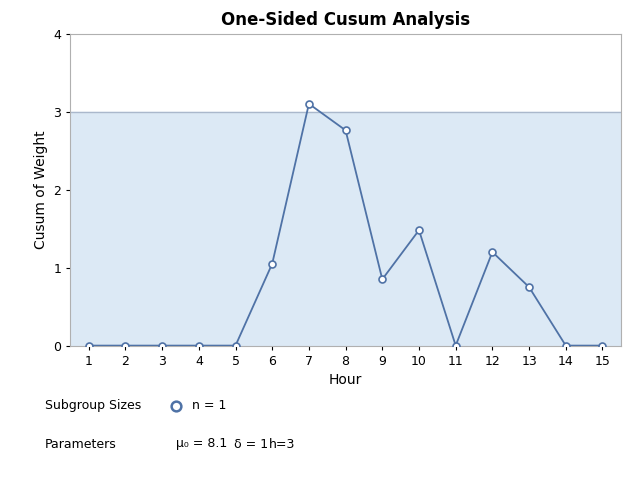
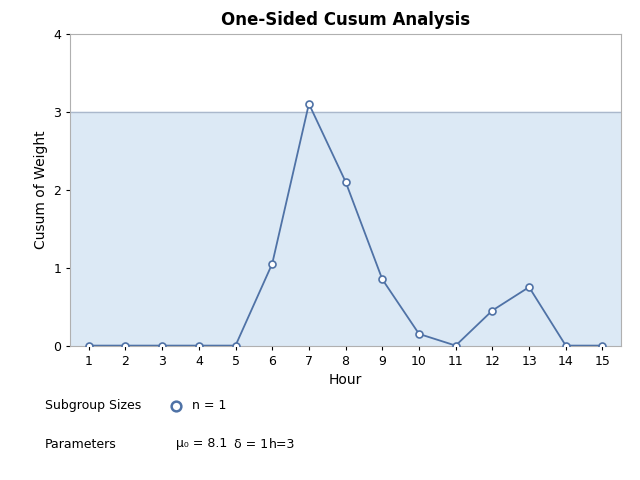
8: 2.76 -> 2.10
10: 1.48 -> 0.15
12: 1.20 -> 0.45
